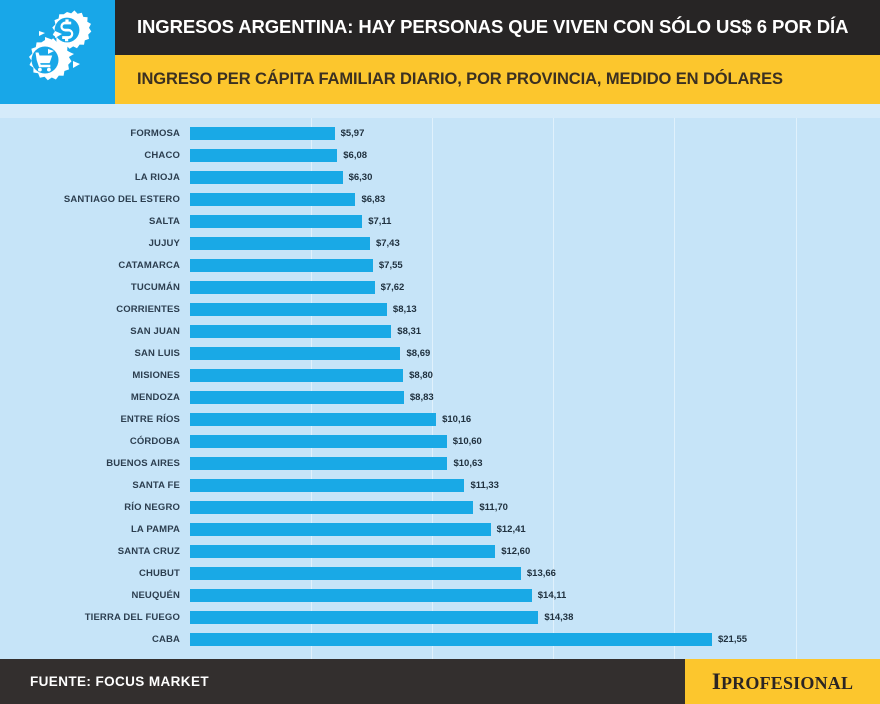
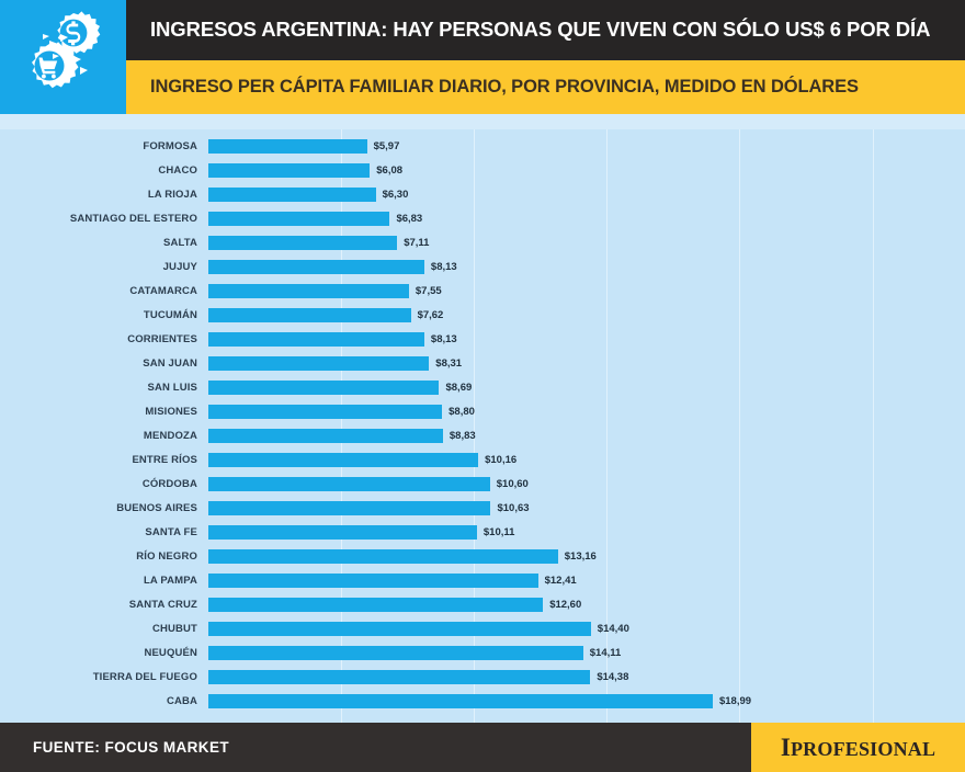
JUJUY: $7,43 -> $8,13
SANTA FE: $11,33 -> $10,11
RÍO NEGRO: $11,70 -> $13,16
CHUBUT: $13,66 -> $14,40
CABA: $21,55 -> $18,99
